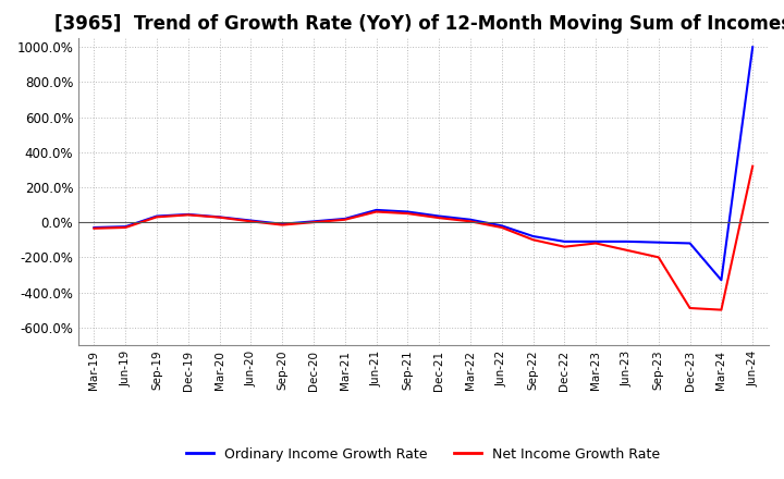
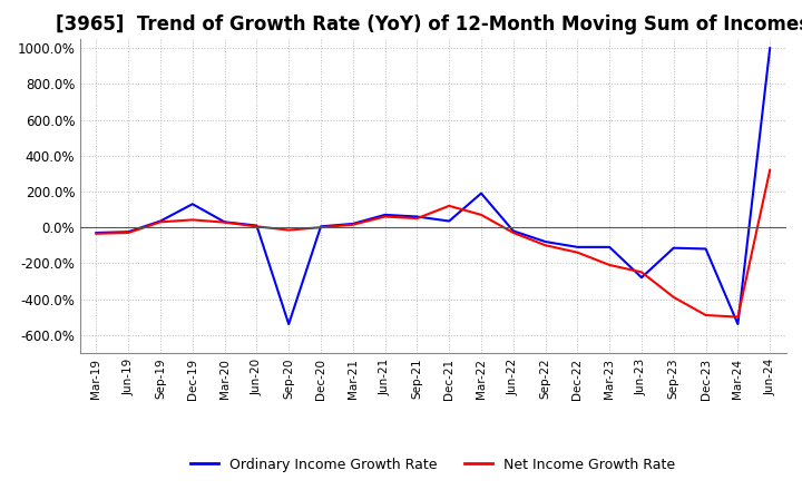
Ordinary Income Growth Rate/Dec-19: 40% -> 130%
Ordinary Income Growth Rate/Sep-20: -10% -> -540%
Net Income Growth Rate/Dec-21: 20% -> 120%
Ordinary Income Growth Rate/Mar-22: 20% -> 190%
Net Income Growth Rate/Mar-22: 0% -> 70%
Net Income Growth Rate/Mar-23: -120% -> -210%
Ordinary Income Growth Rate/Jun-23: -110% -> -280%
Net Income Growth Rate/Jun-23: -160% -> -250%
Net Income Growth Rate/Sep-23: -200% -> -390%
Ordinary Income Growth Rate/Mar-24: -330% -> -540%
